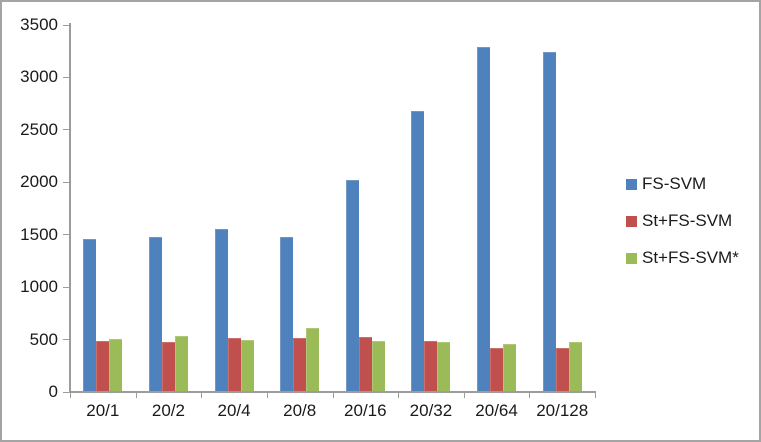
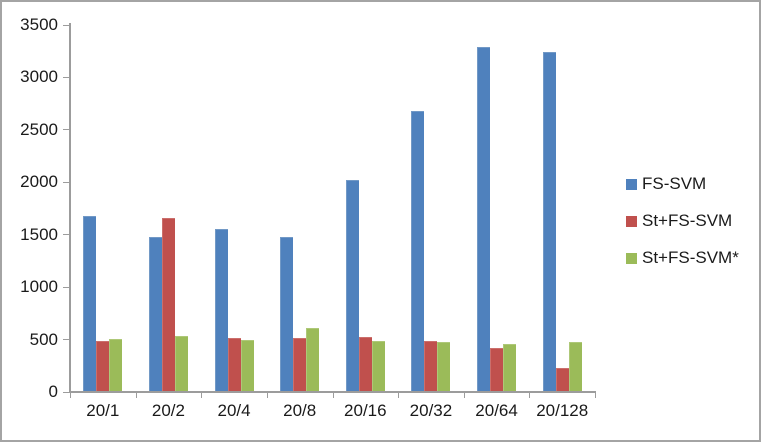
FS-SVM/20/1: 1460 -> 1680
St+FS-SVM/20/2: 480 -> 1660
St+FS-SVM/20/128: 420 -> 230
